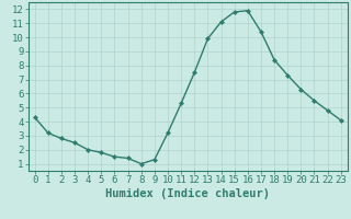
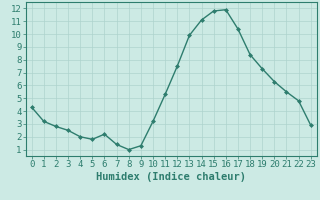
6: 1.5 -> 2.2
23: 4.1 -> 2.9
